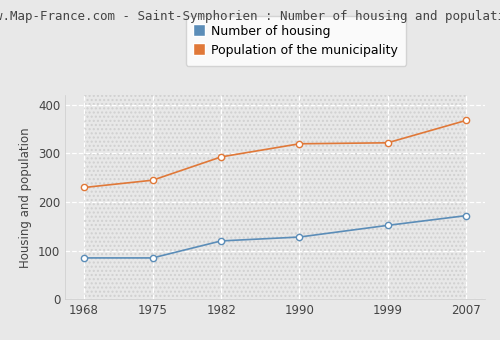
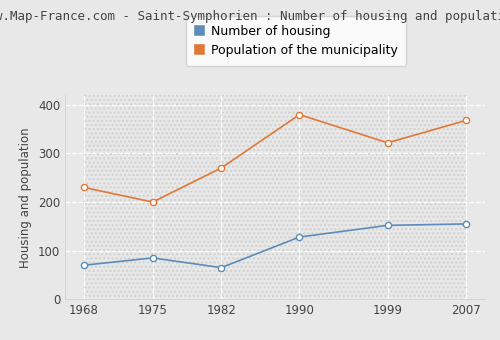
Number of housing/1968: 85 -> 70
Population of the municipality/1975: 245 -> 200
Number of housing/1982: 120 -> 65
Population of the municipality/1982: 293 -> 270
Population of the municipality/1990: 320 -> 380
Number of housing/2007: 172 -> 155
